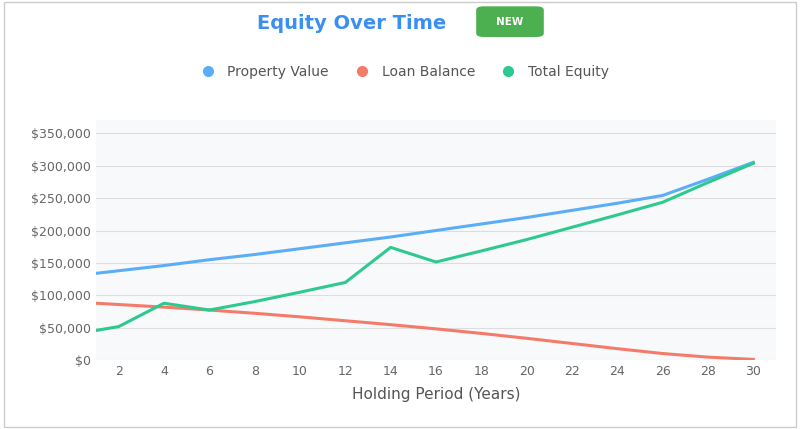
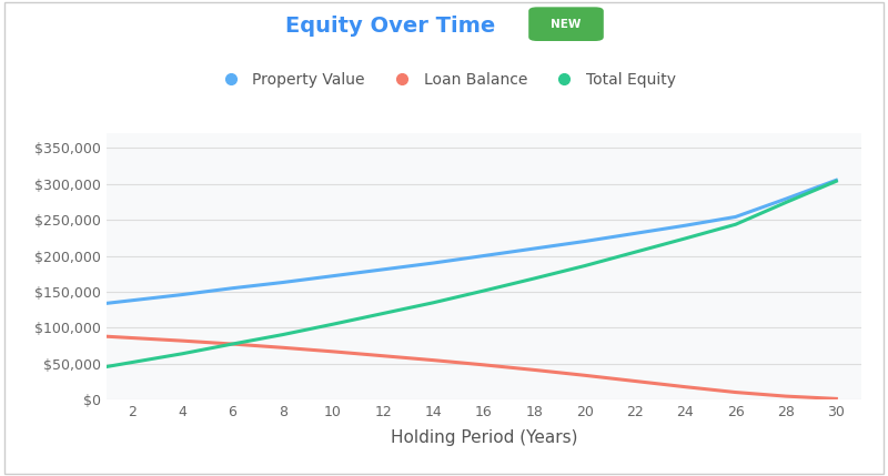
Total Equity/4: $88,000 -> $64,000
Total Equity/14: $174,000 -> $135,000
